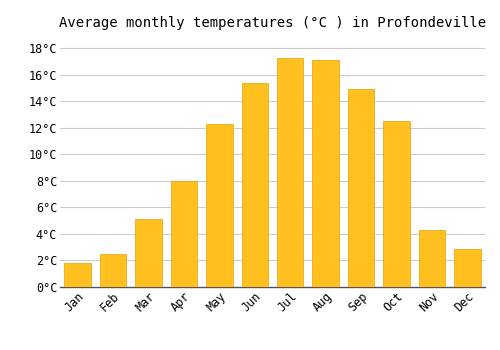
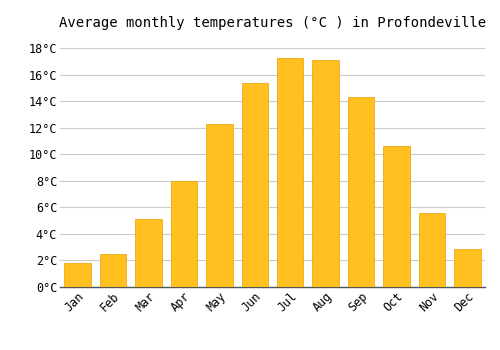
Sep: 14.9°C -> 14.3°C
Oct: 12.5°C -> 10.6°C
Nov: 4.3°C -> 5.6°C
